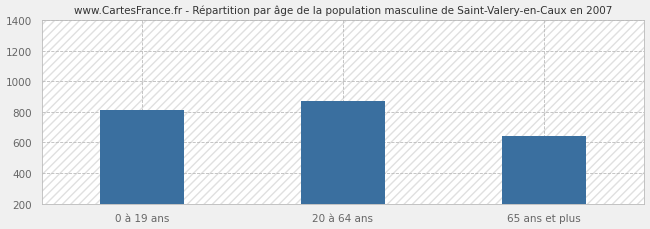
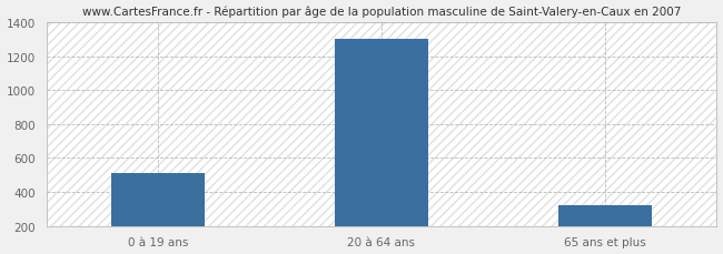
0 à 19 ans: 810 -> 510
20 à 64 ans: 870 -> 1300
65 ans et plus: 640 -> 320
